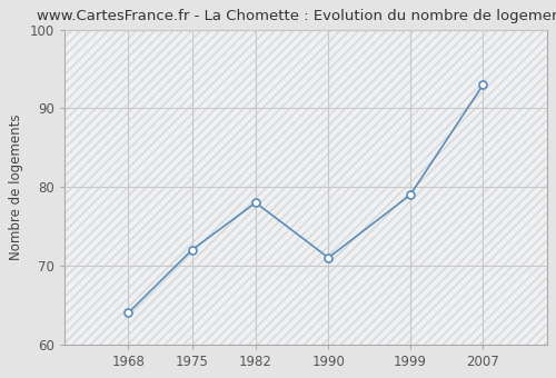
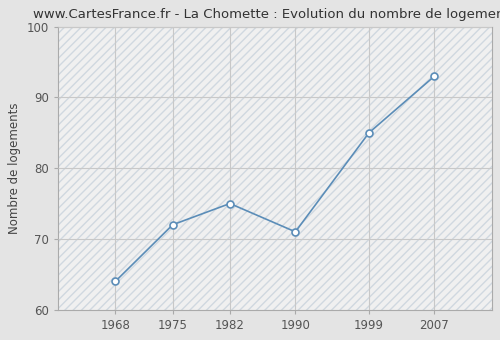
1982: 78 -> 75
1999: 79 -> 85
